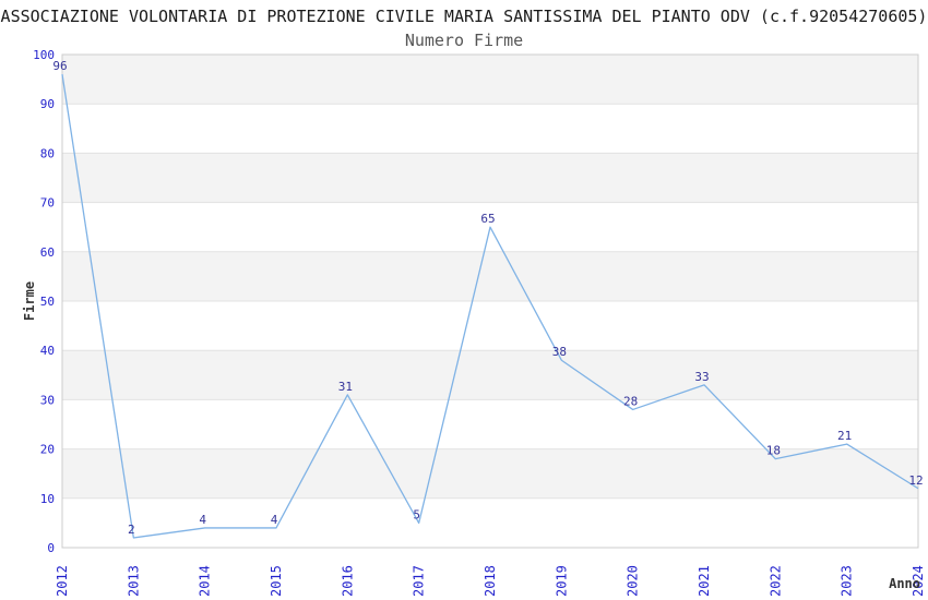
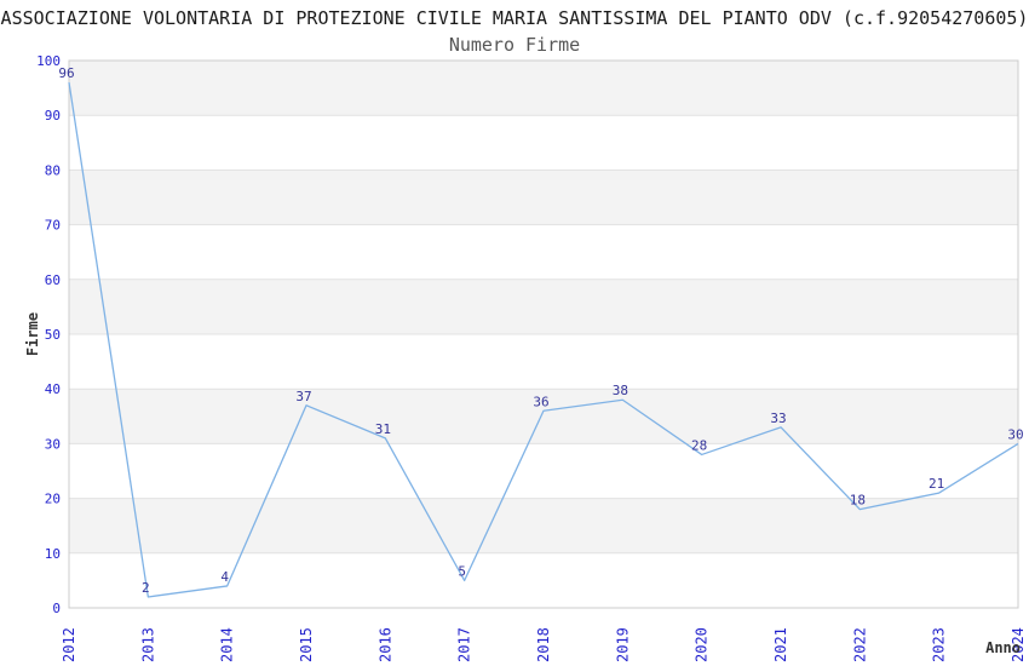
2015: 4 -> 37
2018: 65 -> 36
2024: 12 -> 30
